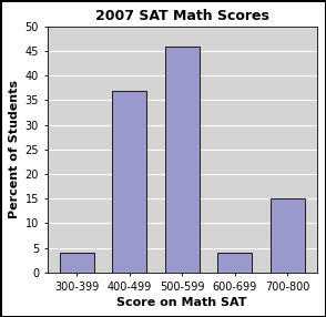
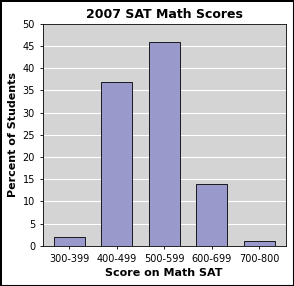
300-399: 4 -> 2
600-699: 4 -> 14
700-800: 15 -> 1
